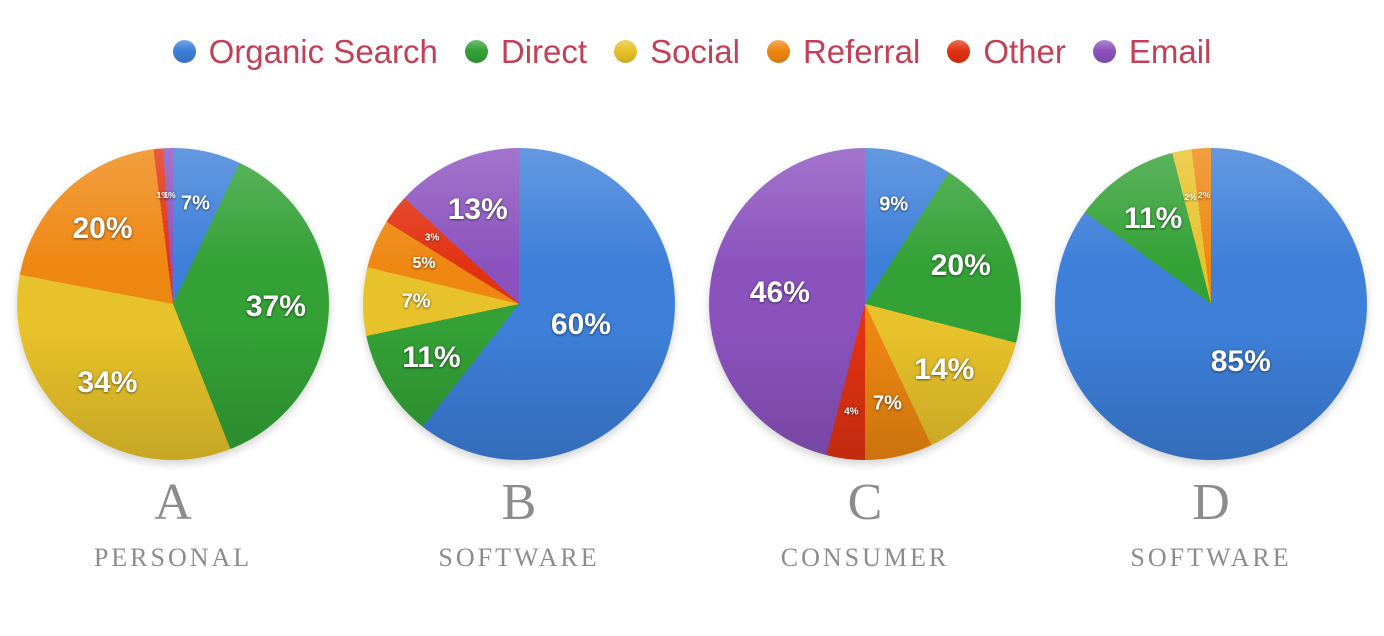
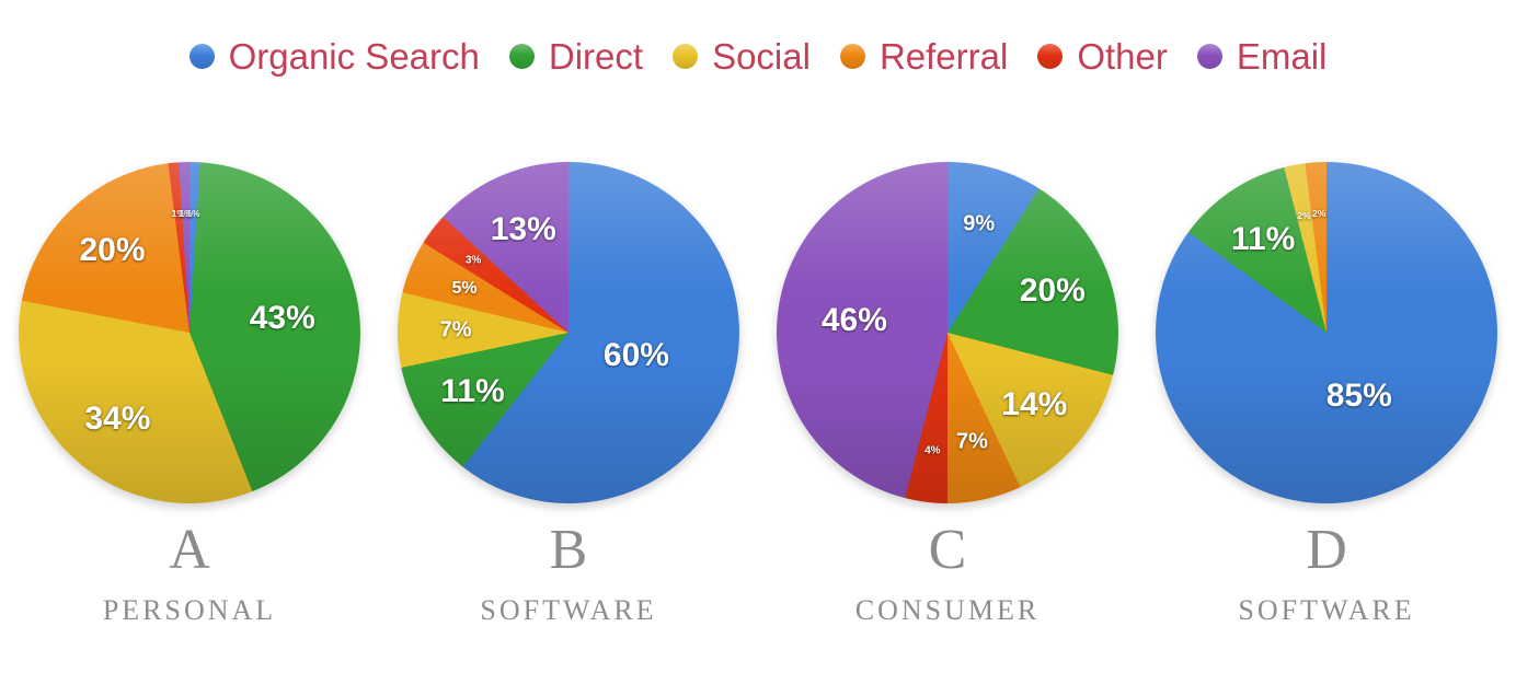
A/Organic Search: 7% -> 1%
A/Direct: 37% -> 43%
